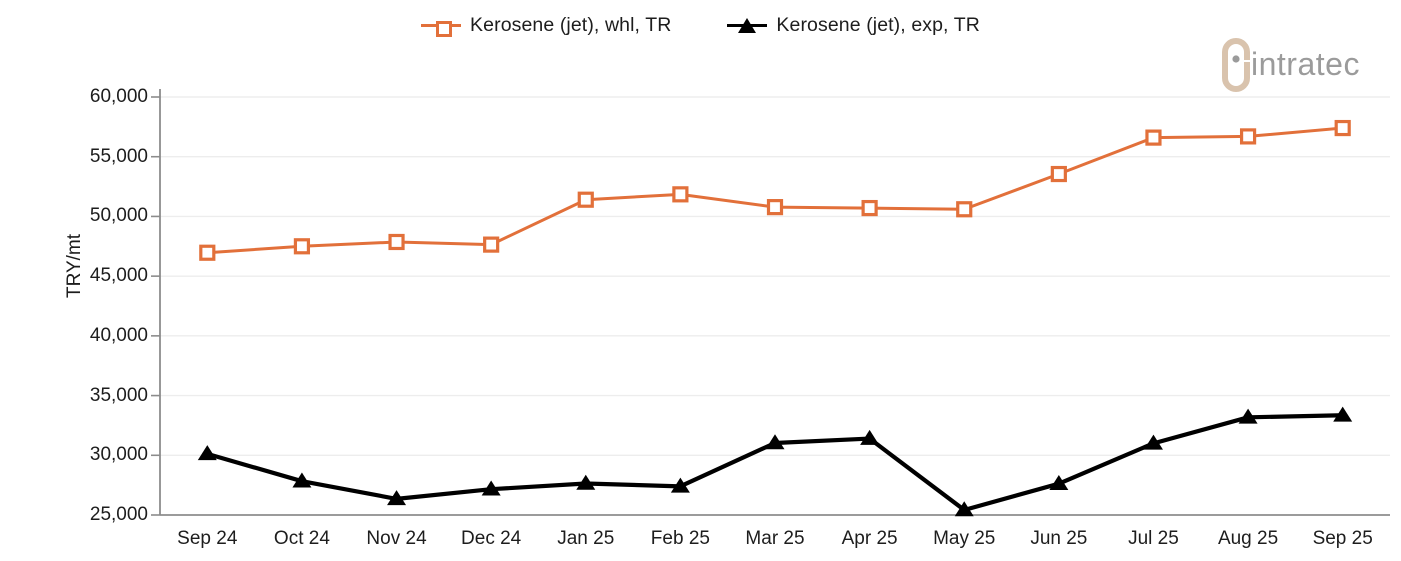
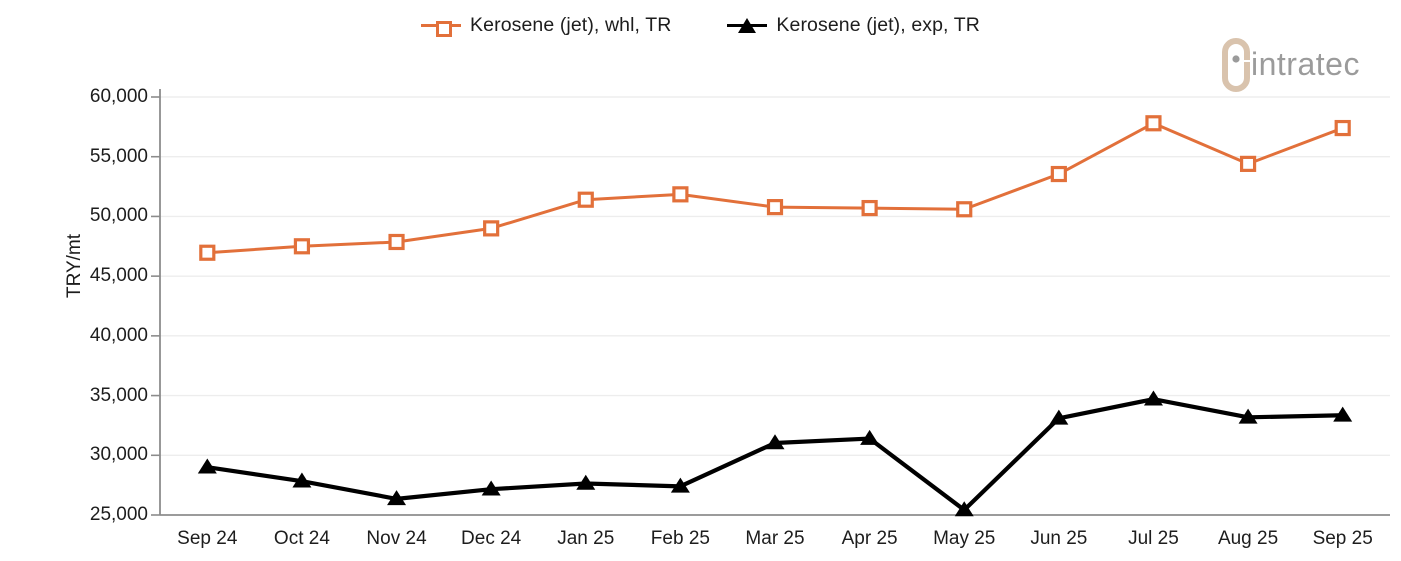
Kerosene (jet), exp, TR/Sep 24: 30100 -> 29000
Kerosene (jet), whl, TR/Dec 24: 47600 -> 49000
Kerosene (jet), exp, TR/Jun 25: 27600 -> 33100
Kerosene (jet), whl, TR/Jul 25: 56600 -> 57800
Kerosene (jet), exp, TR/Jul 25: 31000 -> 34700
Kerosene (jet), whl, TR/Aug 25: 56700 -> 54400
